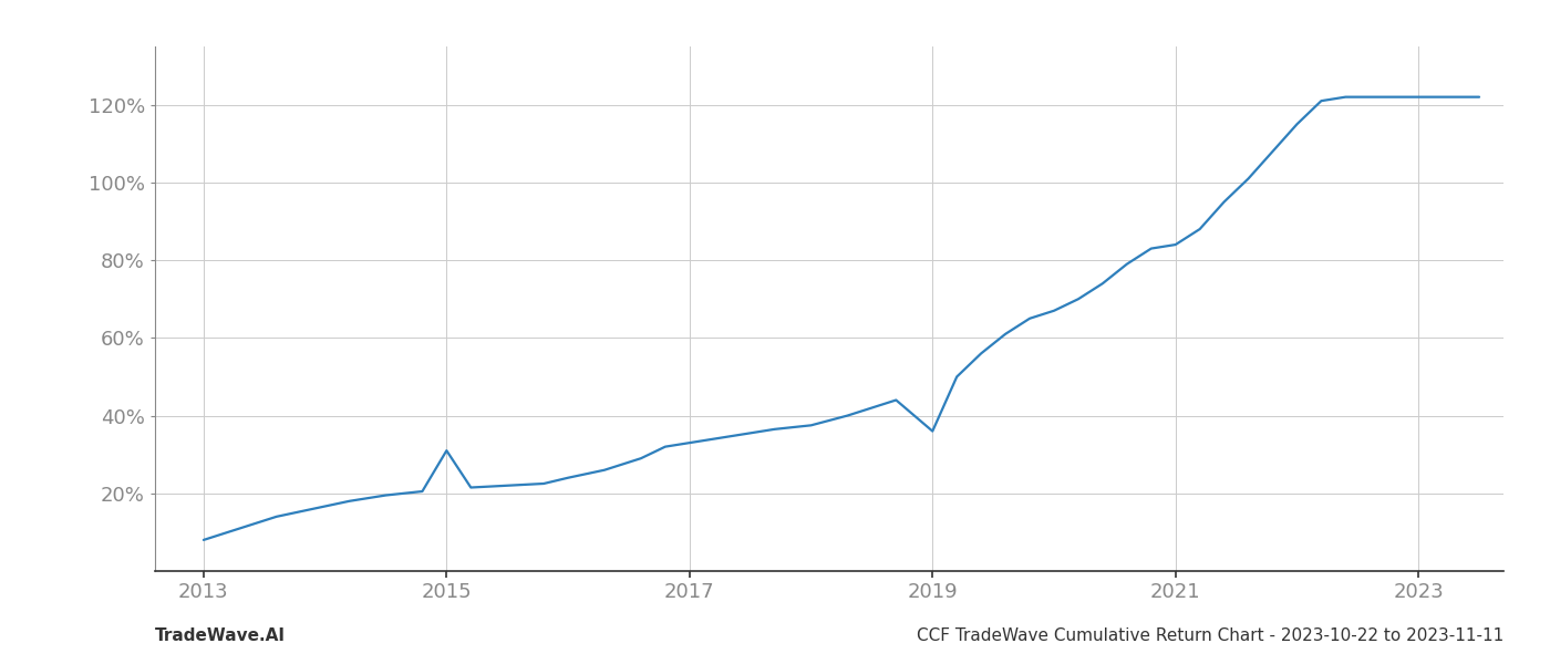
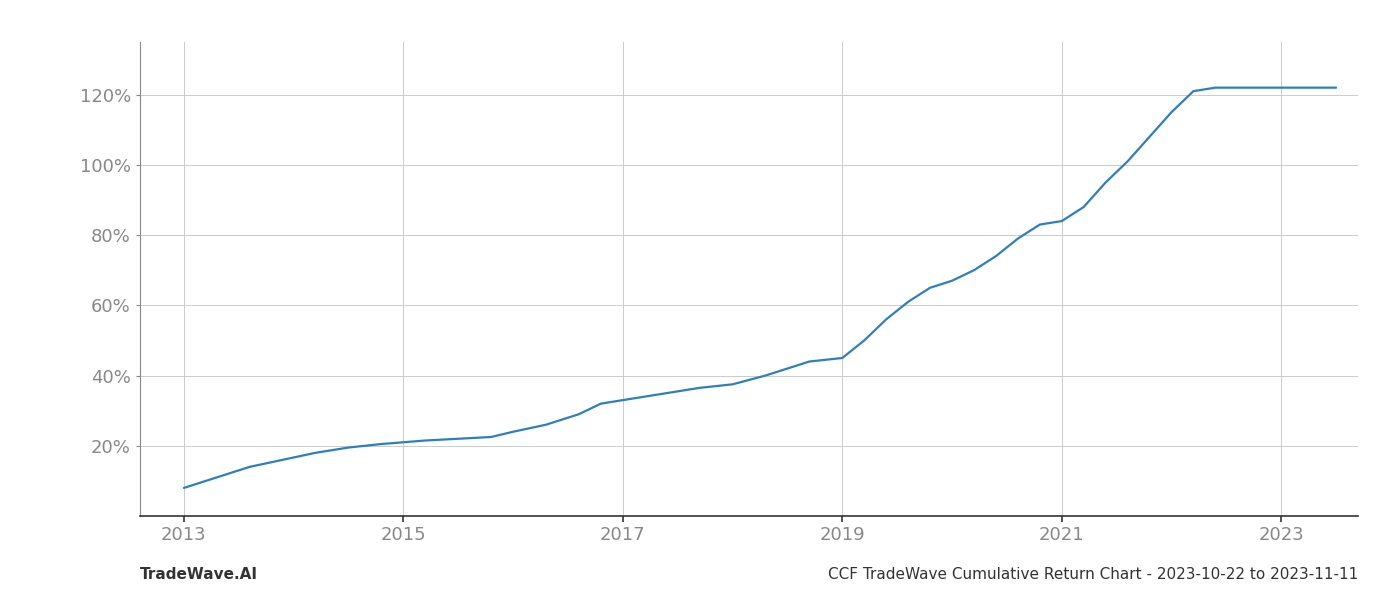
2015: 31.0% -> 21.0%
2019: 36.0% -> 45.0%
